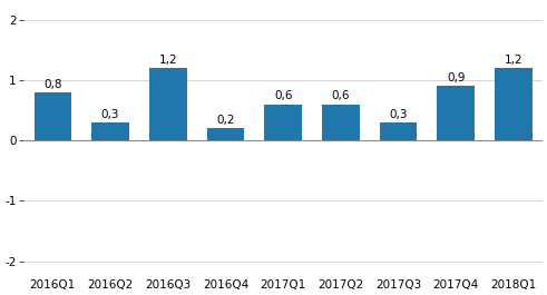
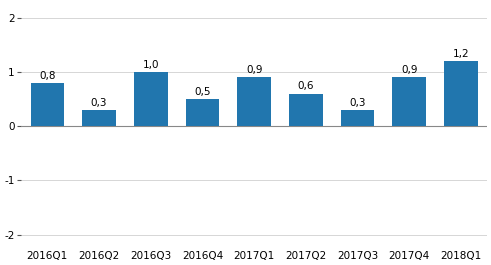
2016Q3: 1,2 -> 1,0
2016Q4: 0,2 -> 0,5
2017Q1: 0,6 -> 0,9
